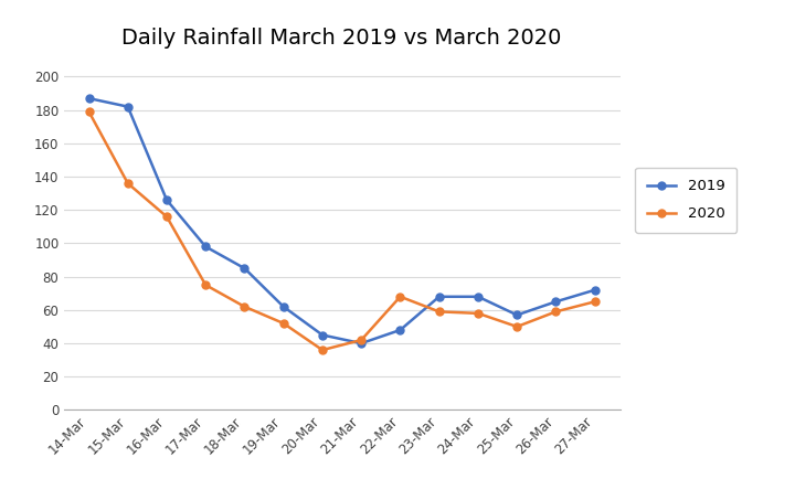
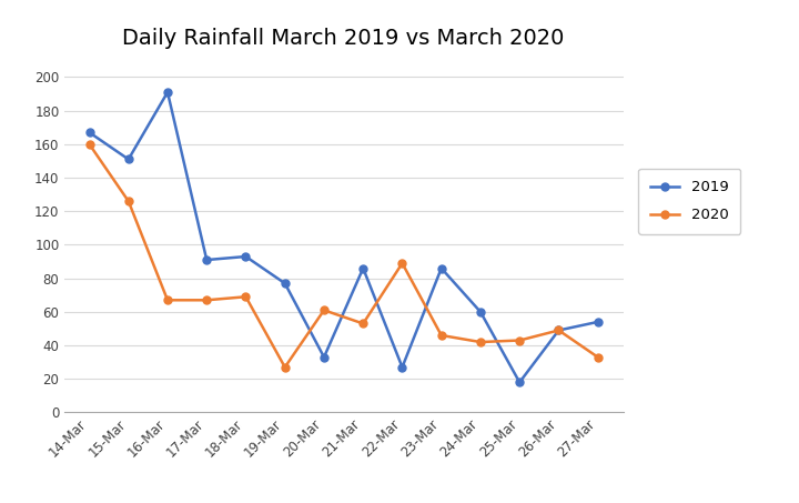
2019/14-Mar: 187 -> 167
2020/14-Mar: 179 -> 160
2019/15-Mar: 182 -> 151
2020/15-Mar: 136 -> 126
2019/16-Mar: 126 -> 191
2020/16-Mar: 116 -> 67
2019/17-Mar: 98 -> 91
2020/17-Mar: 75 -> 67
2019/18-Mar: 85 -> 93
2020/18-Mar: 62 -> 69
2019/19-Mar: 62 -> 77
2020/19-Mar: 52 -> 27
2019/20-Mar: 45 -> 33
2020/20-Mar: 36 -> 61
2019/21-Mar: 40 -> 86
2020/21-Mar: 42 -> 53
2019/22-Mar: 48 -> 27
2020/22-Mar: 68 -> 89
2019/23-Mar: 68 -> 86
2020/23-Mar: 59 -> 46
2019/24-Mar: 68 -> 60
2020/24-Mar: 58 -> 42
2019/25-Mar: 57 -> 18
2020/25-Mar: 50 -> 43
2019/26-Mar: 65 -> 49
2020/26-Mar: 59 -> 49
2019/27-Mar: 72 -> 54
2020/27-Mar: 65 -> 33
